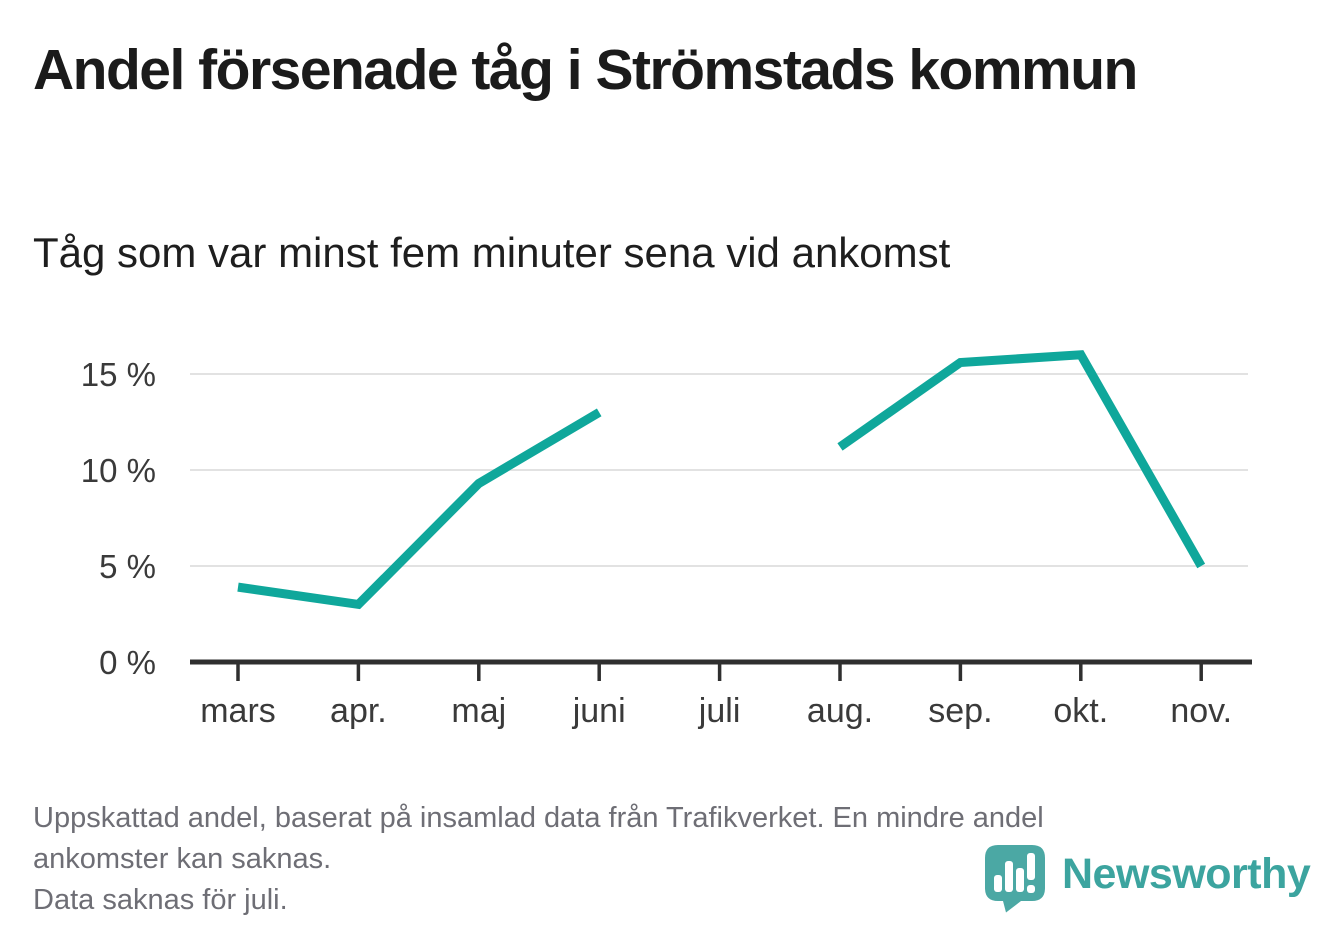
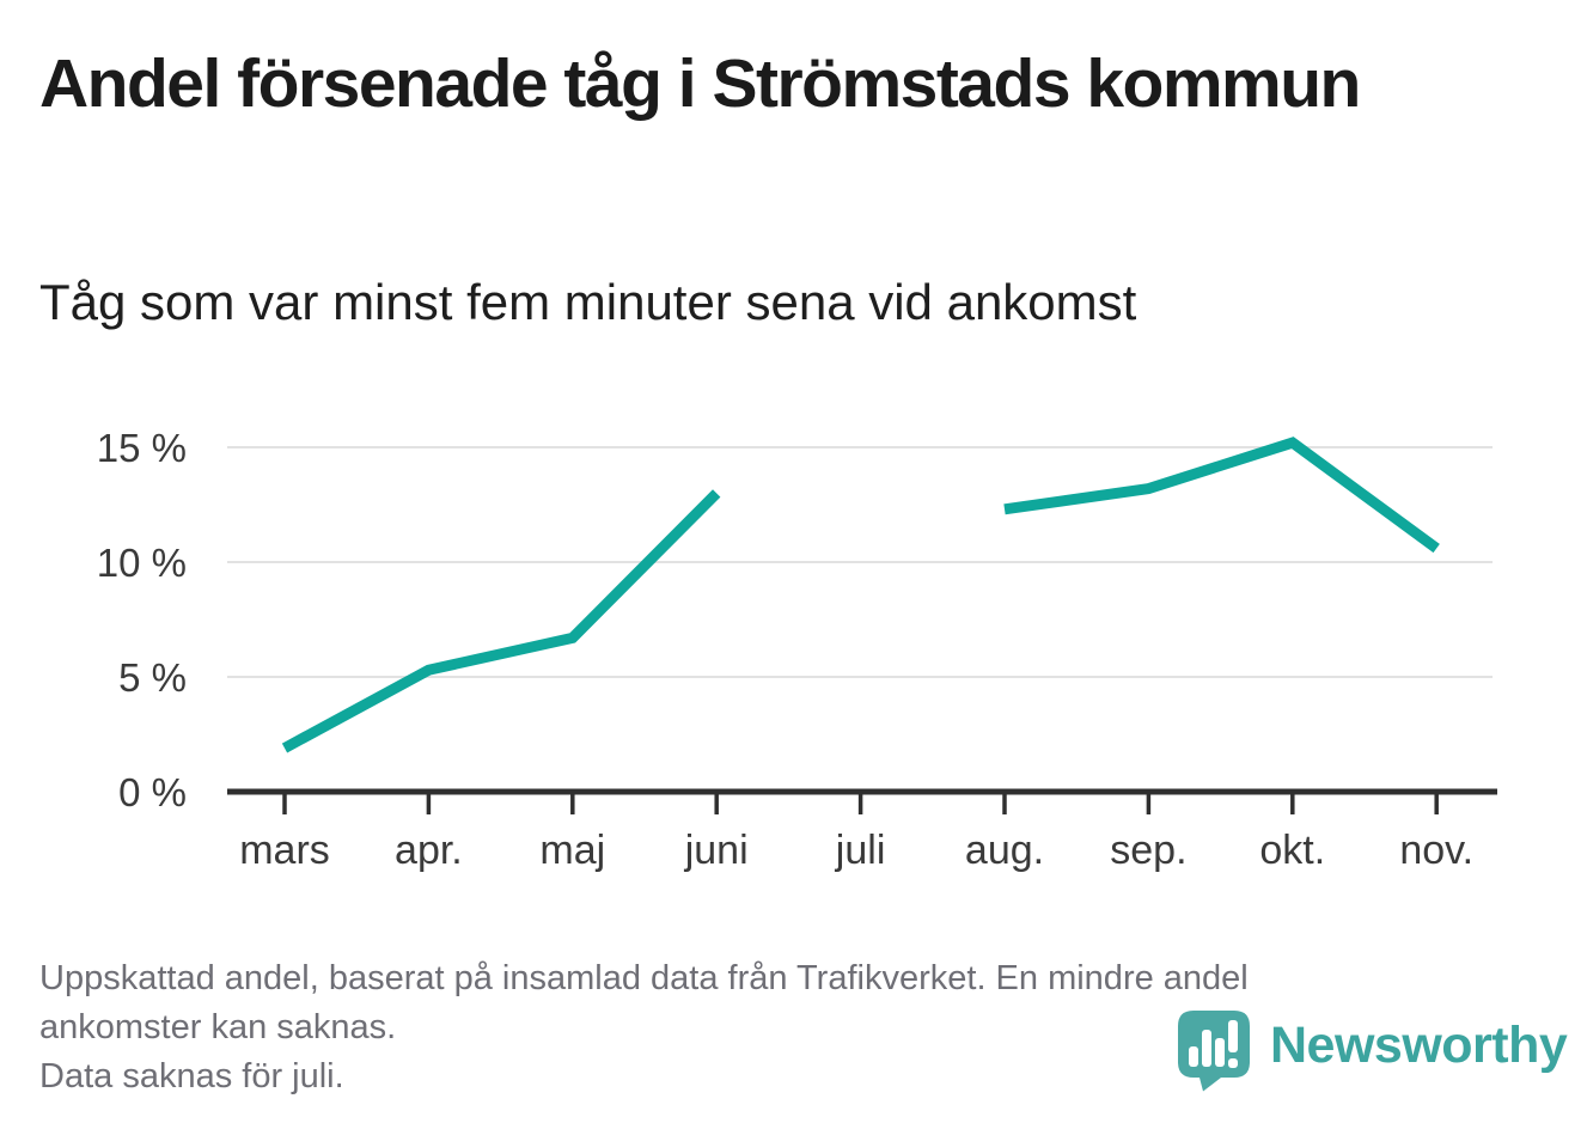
mars: 3.9% -> 1.9%
apr.: 3.0% -> 5.3%
maj: 9.3% -> 6.7%
aug.: 11.2% -> 12.3%
sep.: 15.6% -> 13.2%
okt.: 16.0% -> 15.2%
nov.: 5.0% -> 10.6%
